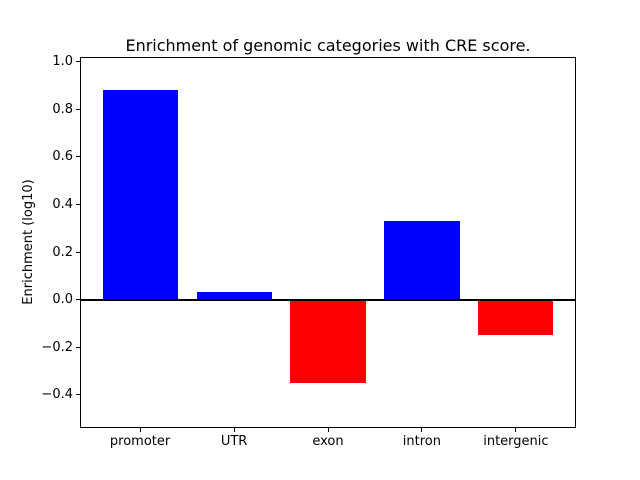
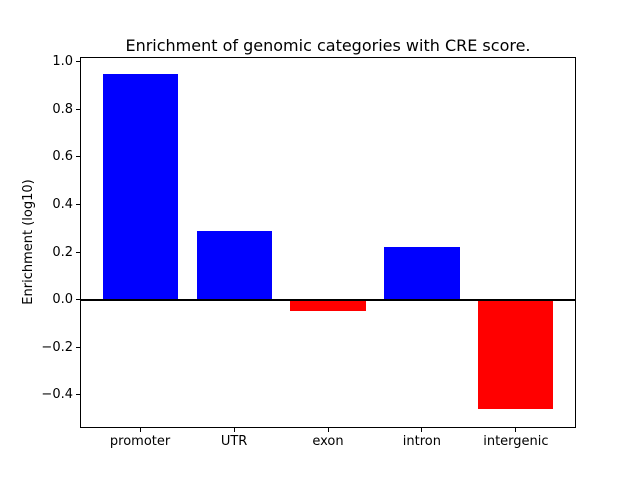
promoter: 0.88 -> 0.95
UTR: 0.03 -> 0.29
exon: -0.35 -> -0.05
intron: 0.33 -> 0.22
intergenic: -0.15 -> -0.46
